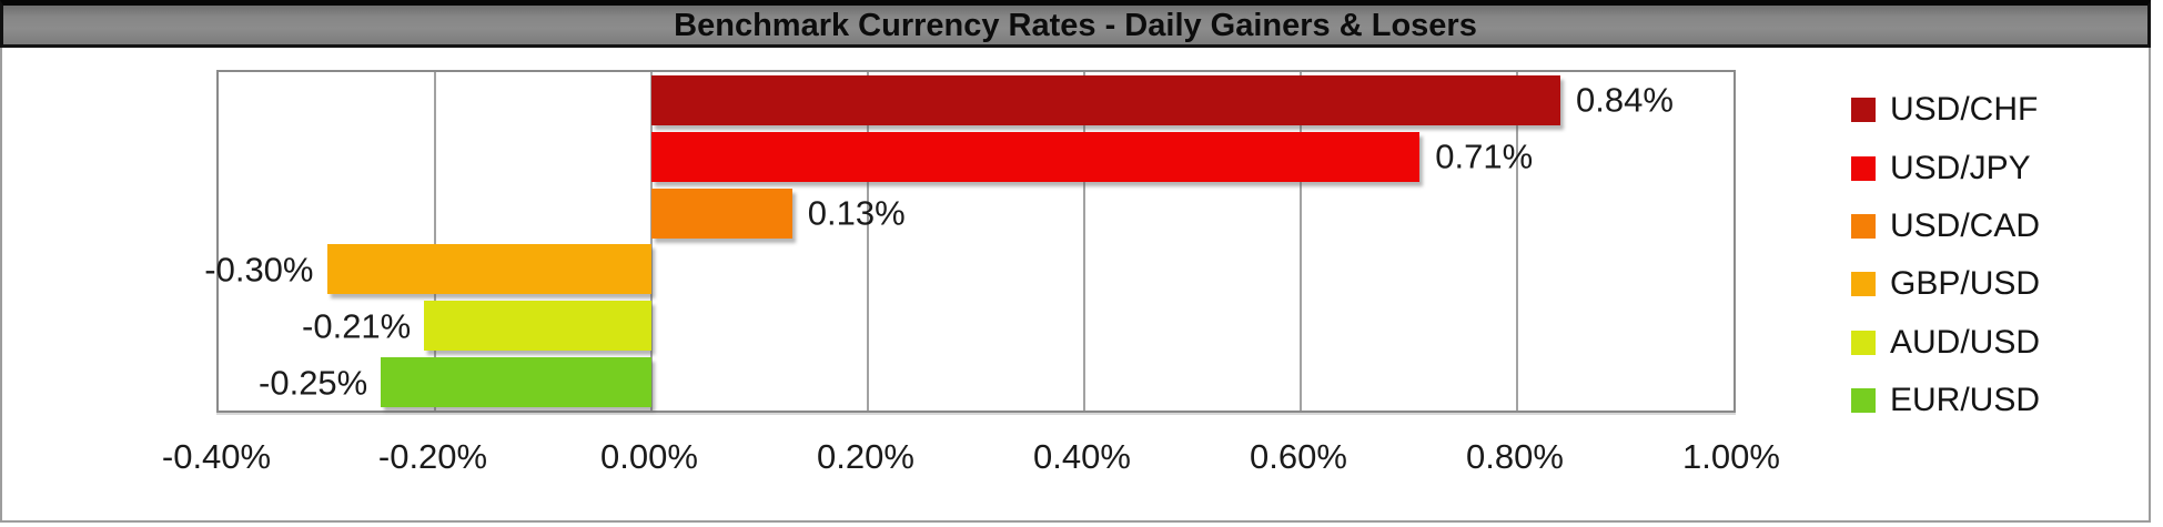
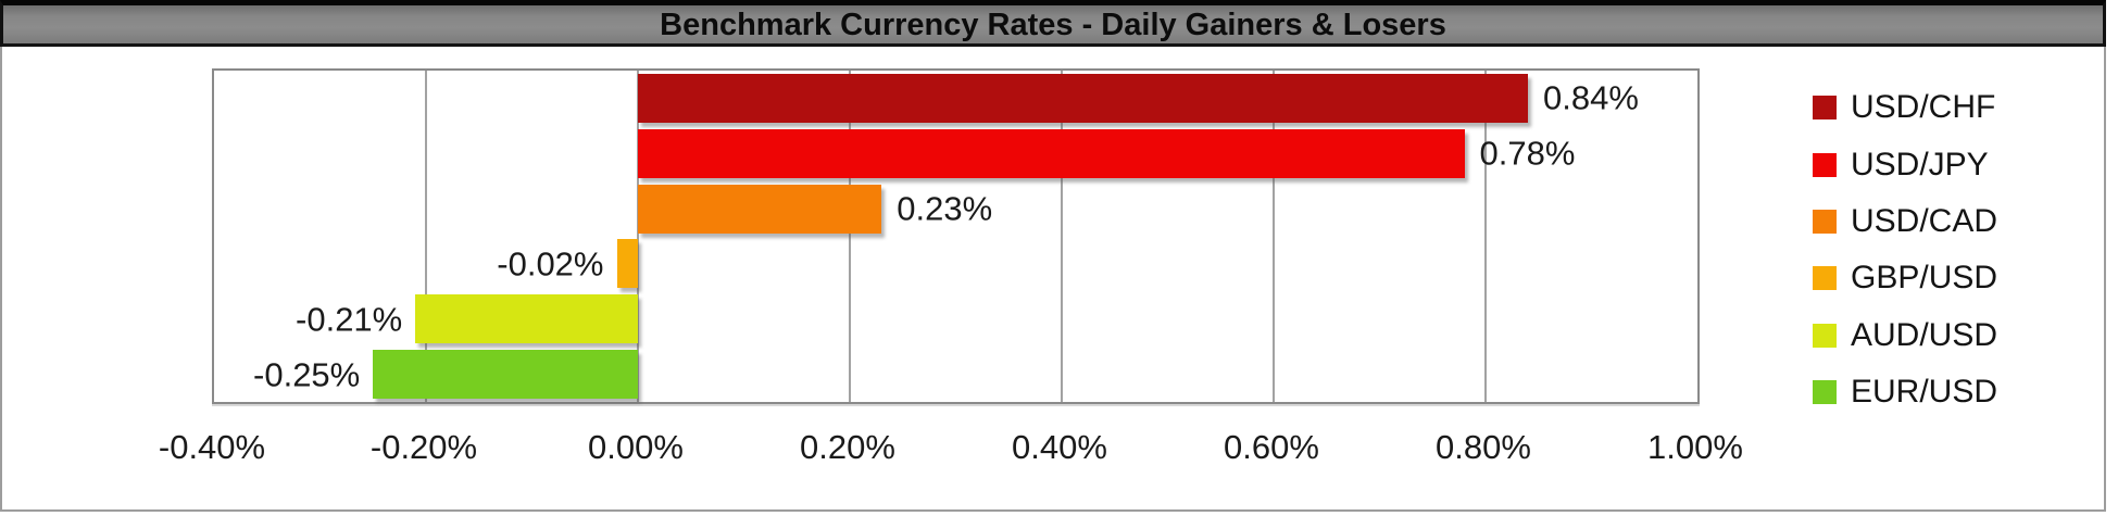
USD/JPY: 0.71% -> 0.78%
USD/CAD: 0.13% -> 0.23%
GBP/USD: -0.30% -> -0.02%
